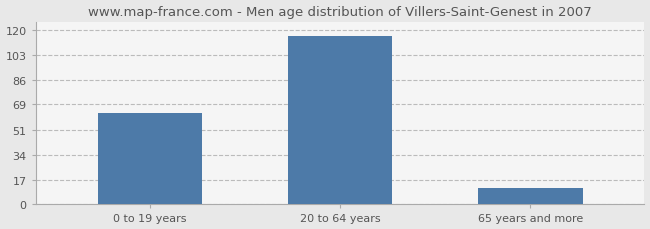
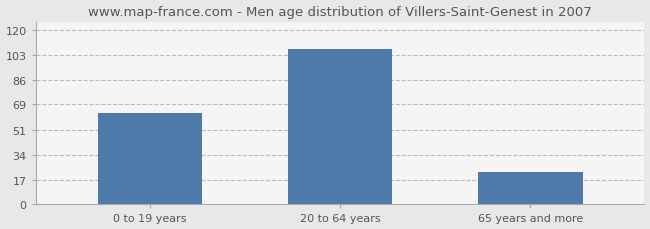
20 to 64 years: 116 -> 107
65 years and more: 11 -> 22
